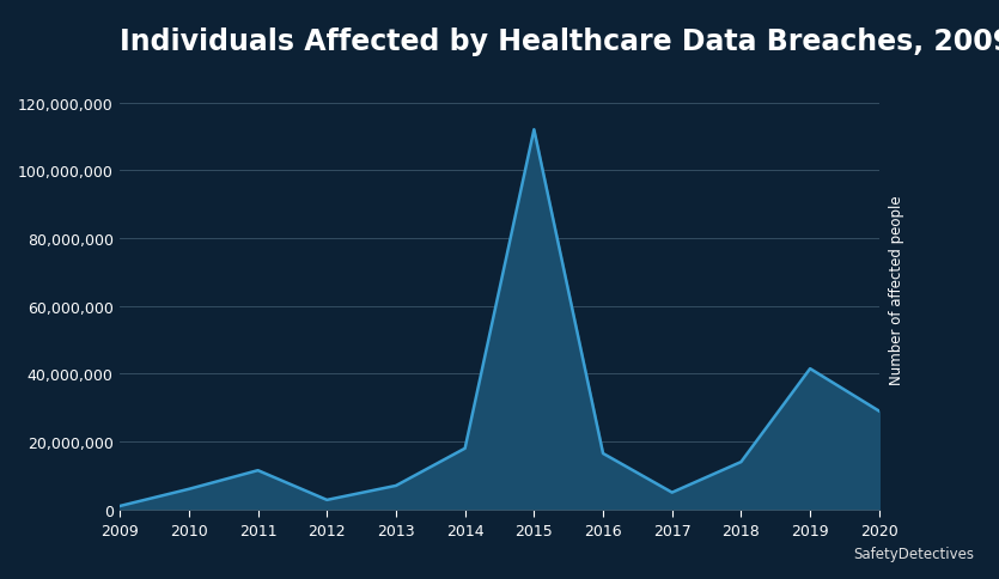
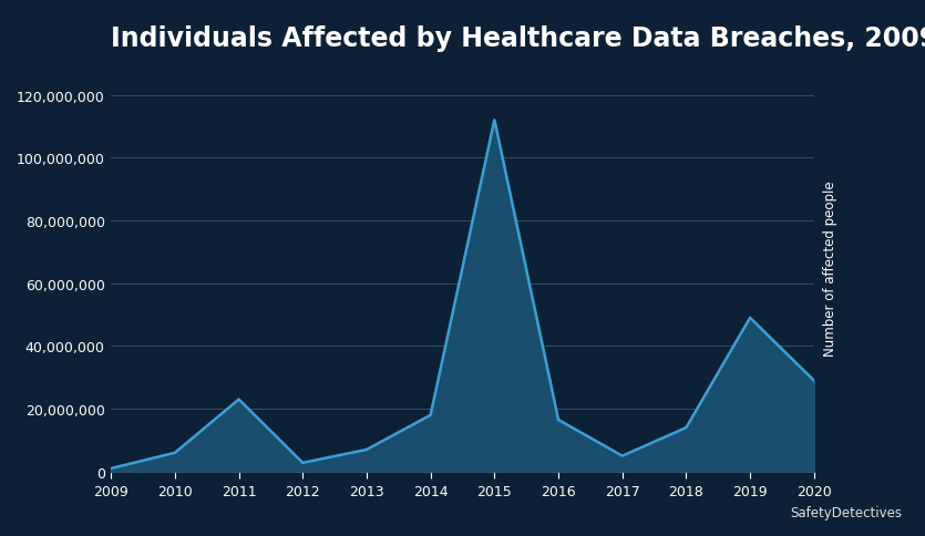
2011: 11,500,000 -> 23,000,000
2019: 41,500,000 -> 49,000,000
